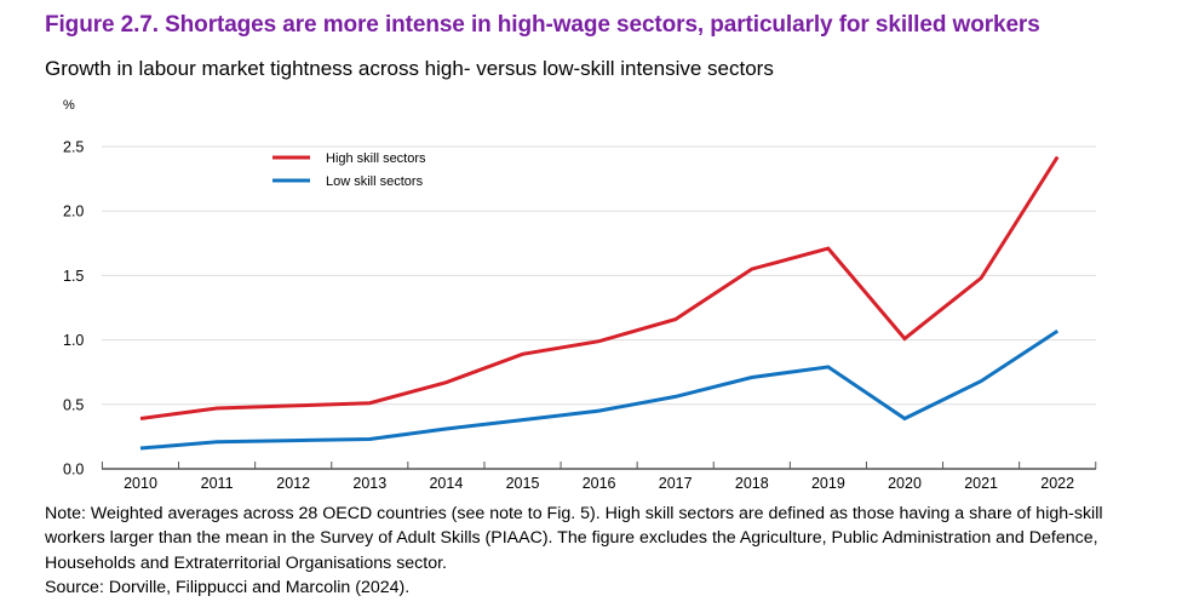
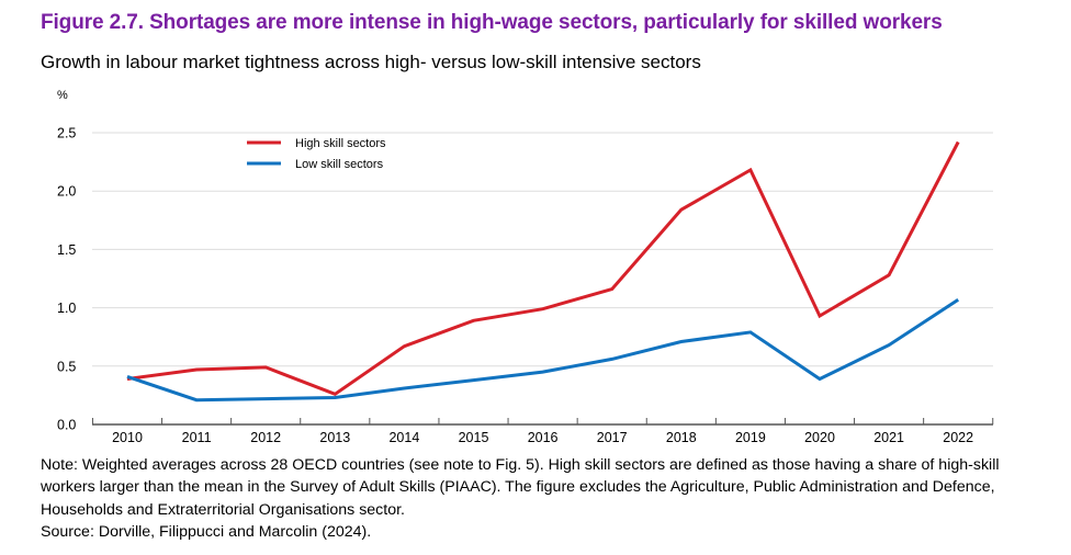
Low skill sectors/2010: 0.16 -> 0.41
High skill sectors/2013: 0.51 -> 0.26
High skill sectors/2018: 1.55 -> 1.84
High skill sectors/2019: 1.71 -> 2.18
High skill sectors/2020: 1.01 -> 0.93
High skill sectors/2021: 1.48 -> 1.28
